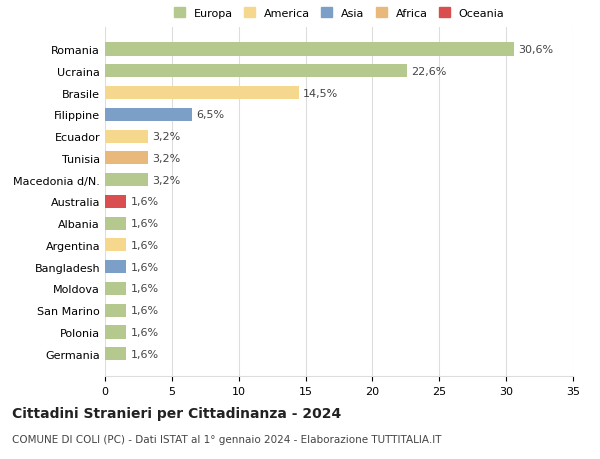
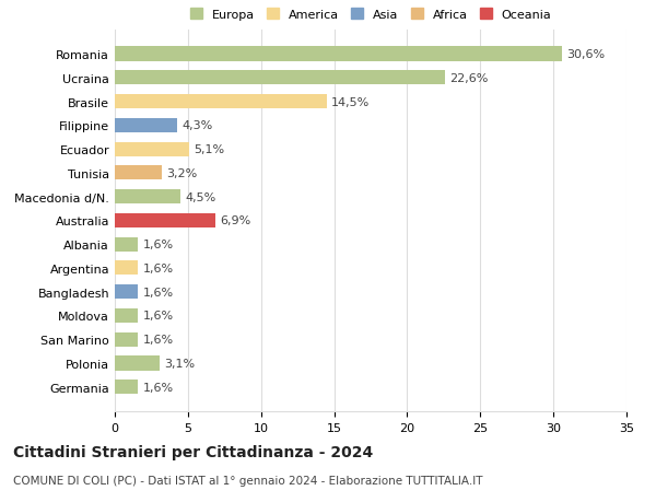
Filippine: 6,5% -> 4,3%
Ecuador: 3,2% -> 5,1%
Macedonia d/N.: 3,2% -> 4,5%
Australia: 1,6% -> 6,9%
Polonia: 1,6% -> 3,1%
